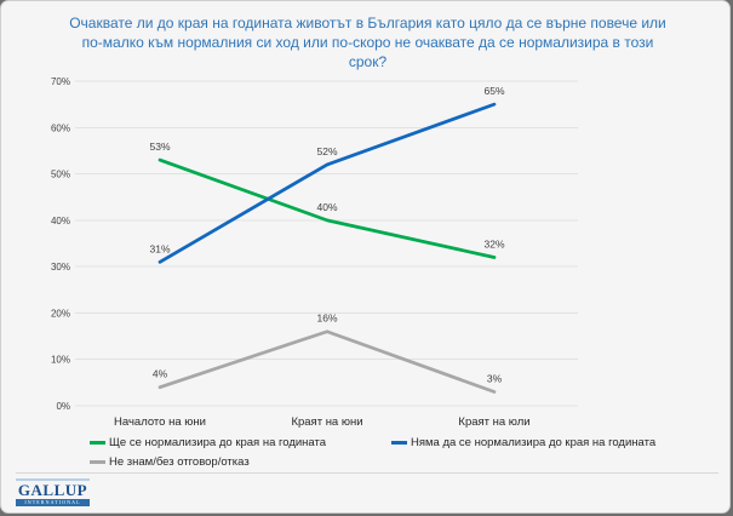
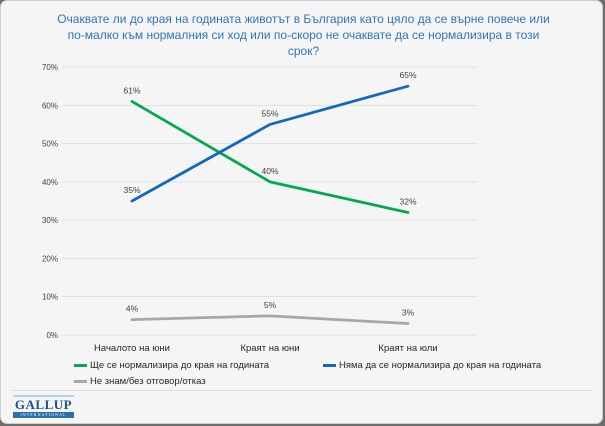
Ще се нормализира до края на годината/Началото на юни: 53% -> 61%
Няма да се нормализира до края на годината/Началото на юни: 31% -> 35%
Няма да се нормализира до края на годината/Краят на юни: 52% -> 55%
Не знам/без отговор/отказ/Краят на юни: 16% -> 5%
